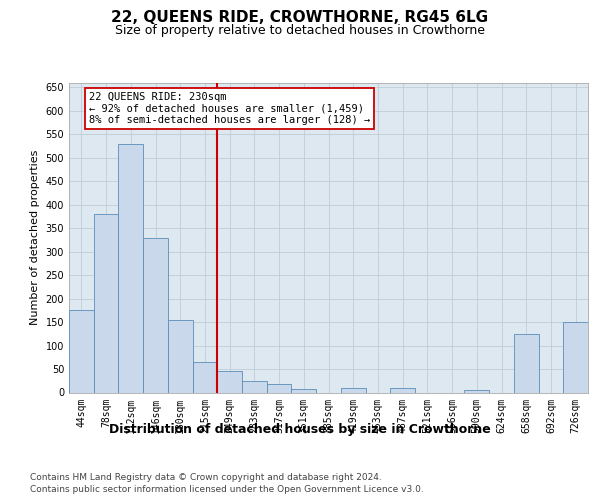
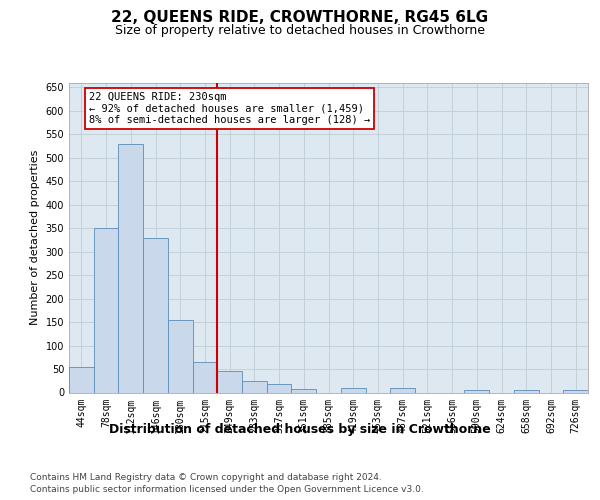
44sqm: 175 -> 55
78sqm: 380 -> 350
658sqm: 125 -> 5
726sqm: 150 -> 5
